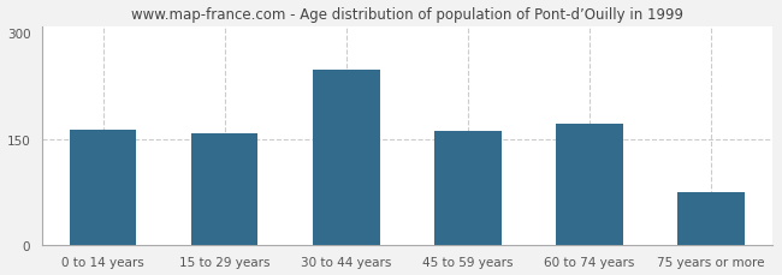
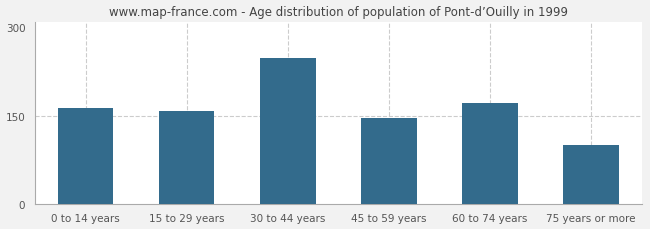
45 to 59 years: 161 -> 146
75 years or more: 75 -> 100
